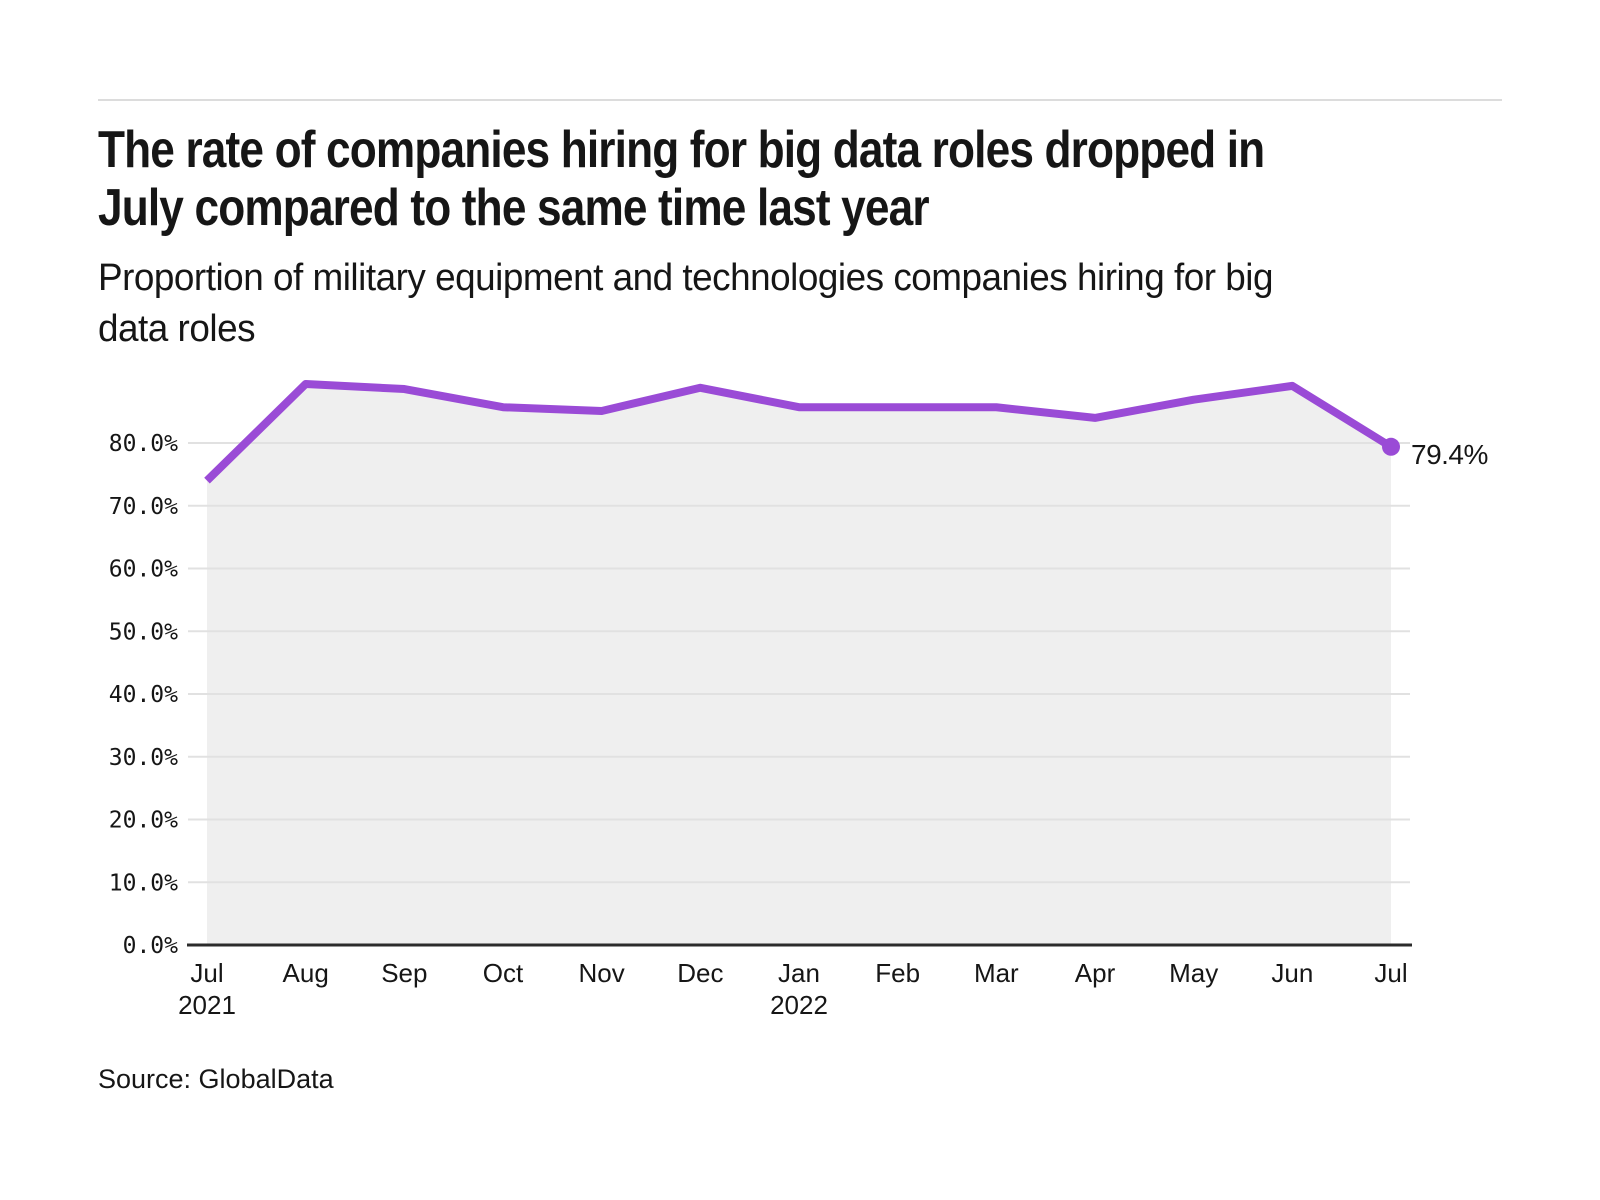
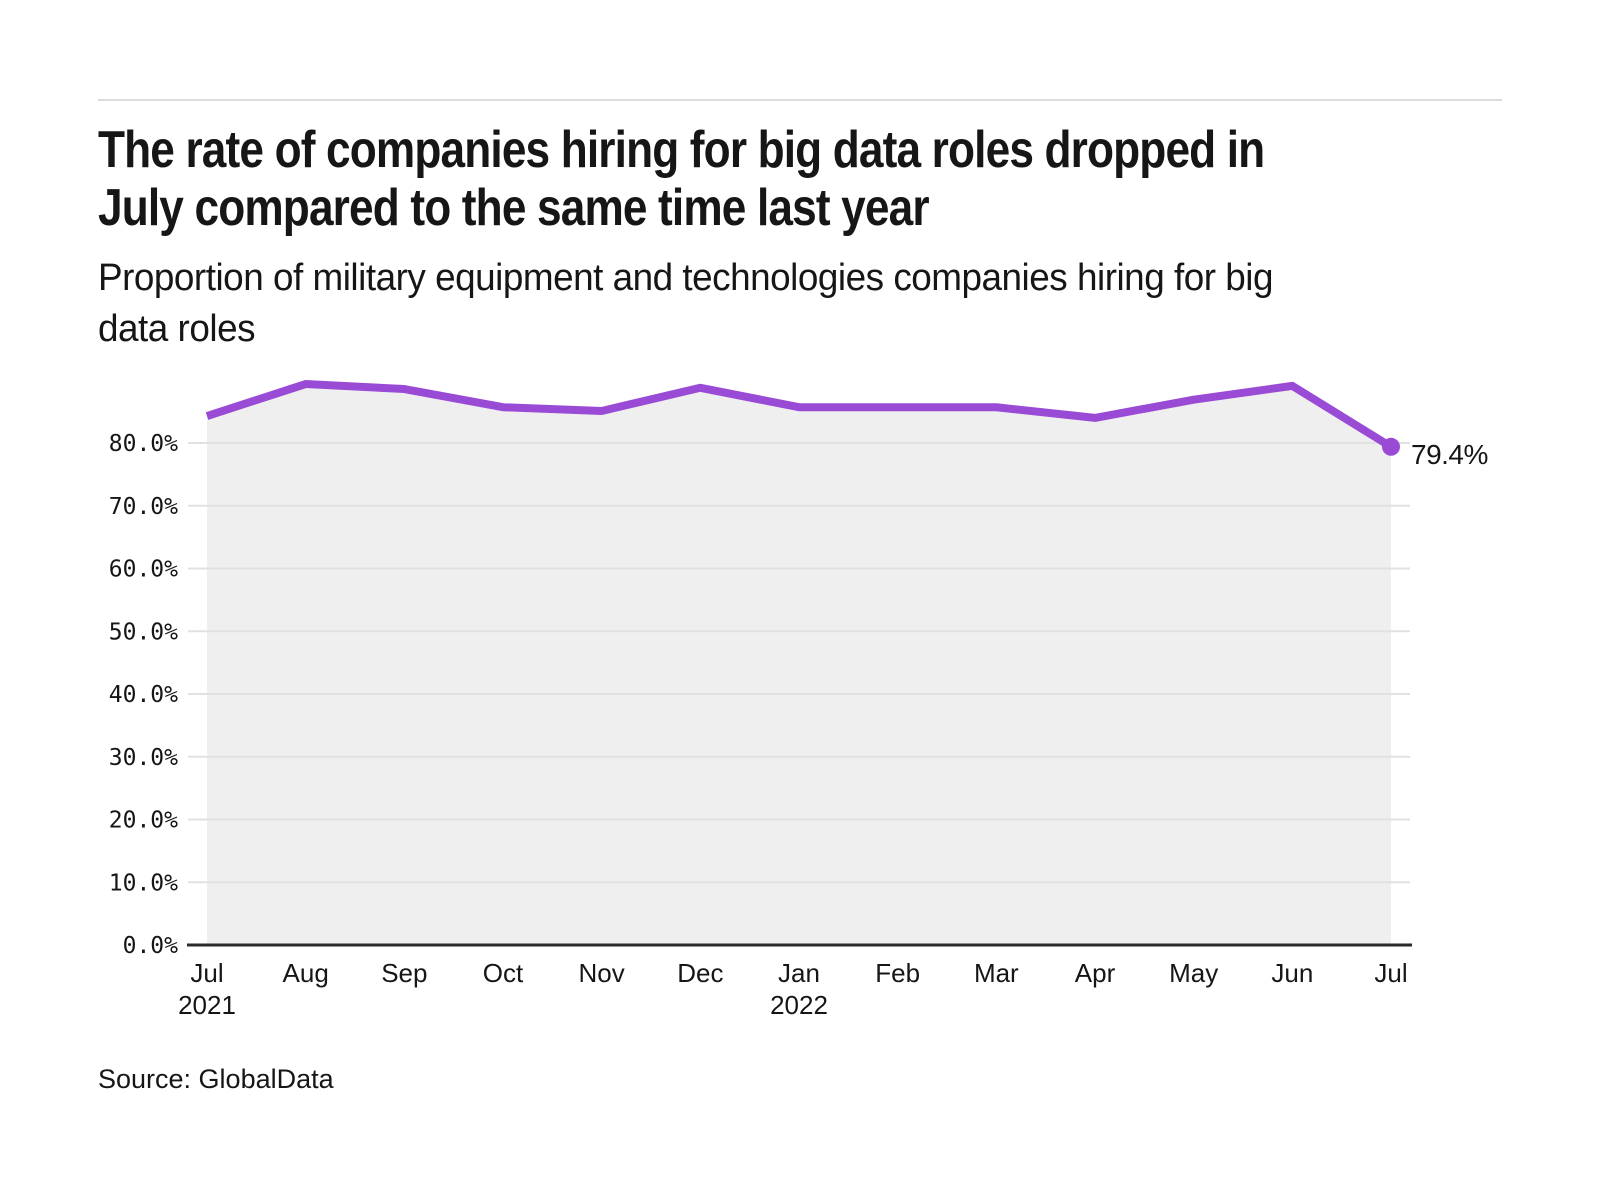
Jul 2021: 74% -> 84%
